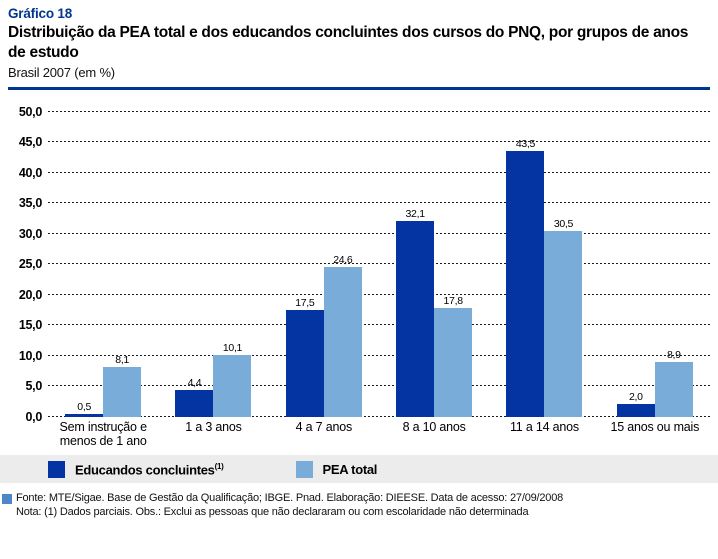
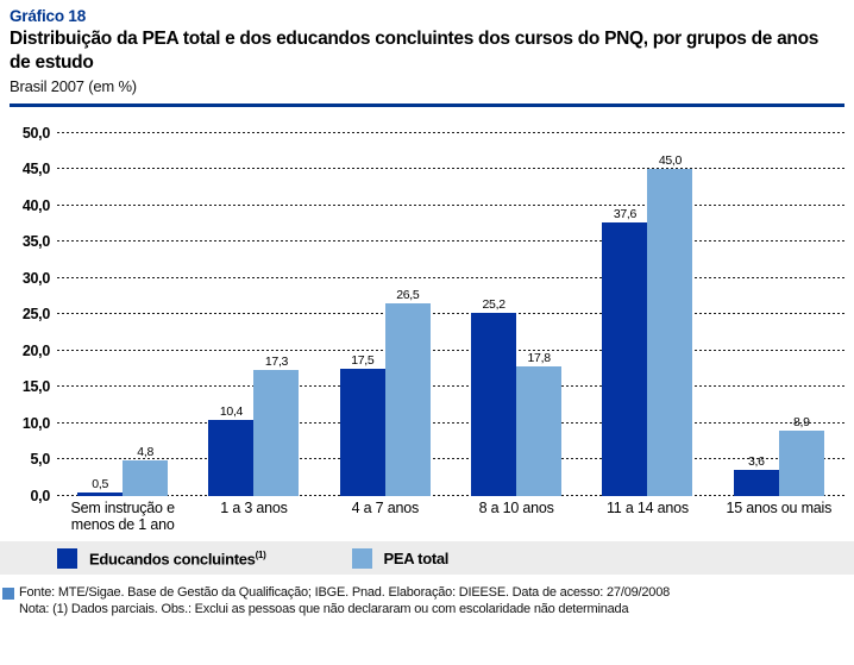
PEA total/Sem instrução e menos de 1 ano: 8,1 -> 4,8
Educandos concluintes(1)/1 a 3 anos: 4,4 -> 10,4
PEA total/1 a 3 anos: 10,1 -> 17,3
PEA total/4 a 7 anos: 24,6 -> 26,5
Educandos concluintes(1)/8 a 10 anos: 32,1 -> 25,2
Educandos concluintes(1)/11 a 14 anos: 43,5 -> 37,6
PEA total/11 a 14 anos: 30,5 -> 45,0
Educandos concluintes(1)/15 anos ou mais: 2,0 -> 3,6
